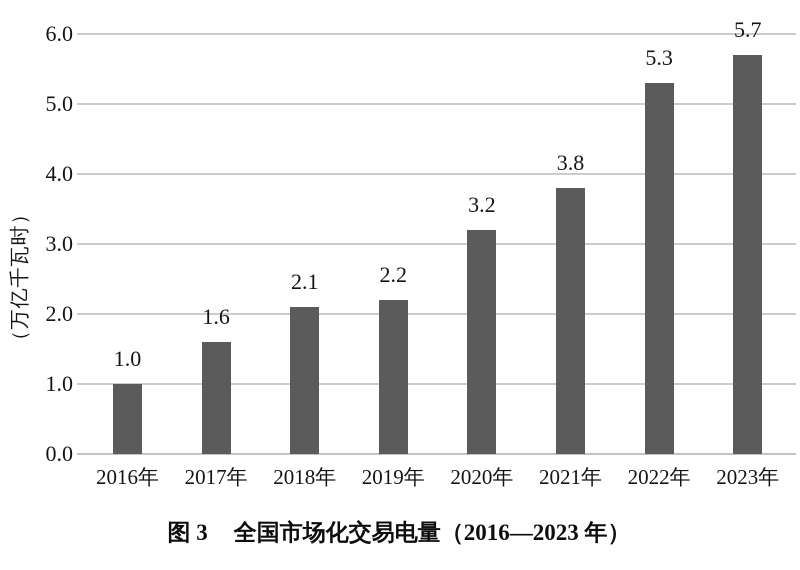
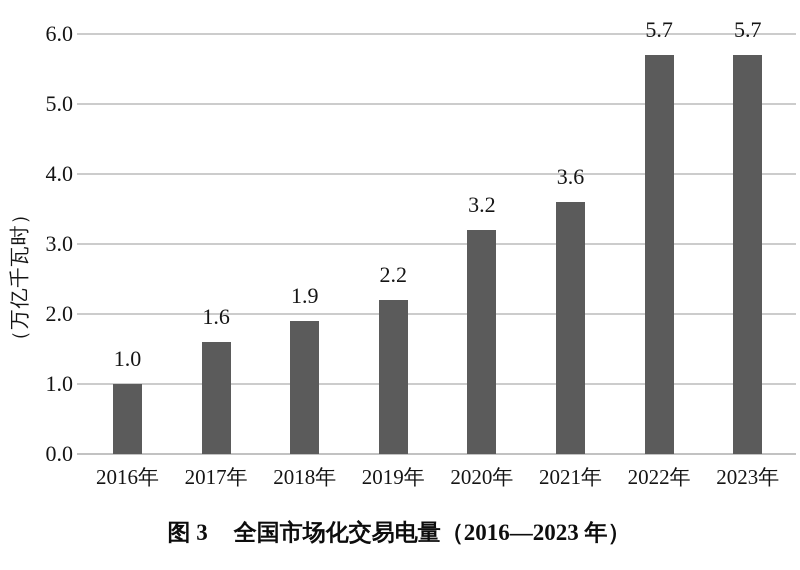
2018年: 2.1 -> 1.9
2021年: 3.8 -> 3.6
2022年: 5.3 -> 5.7
